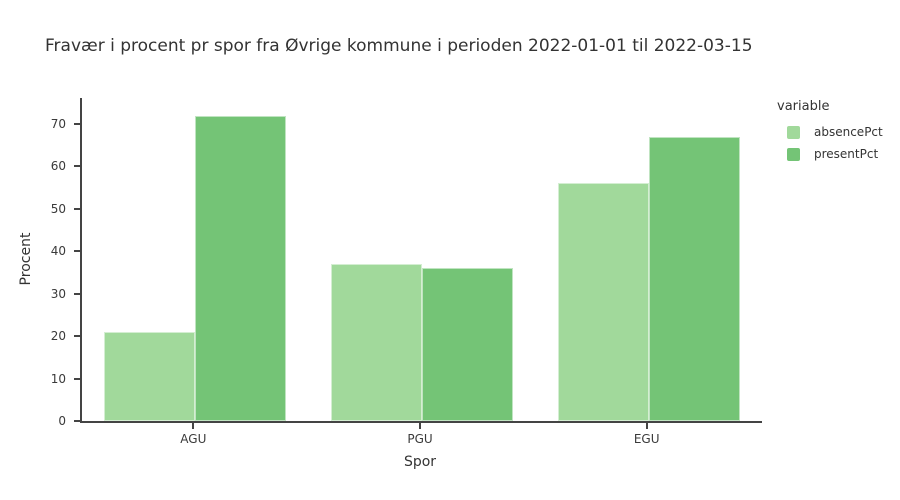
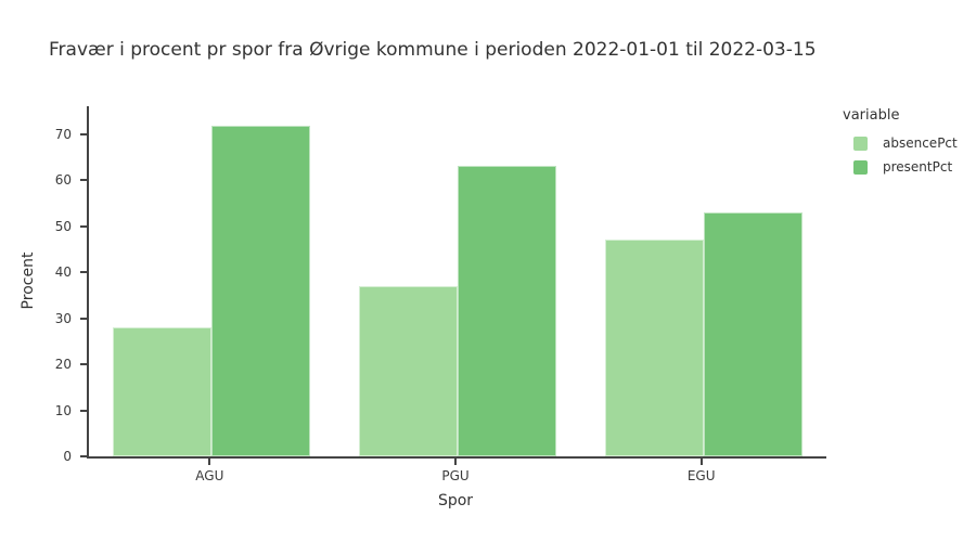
absencePct/AGU: 21 -> 28
presentPct/PGU: 36 -> 63
absencePct/EGU: 56 -> 47
presentPct/EGU: 67 -> 53
